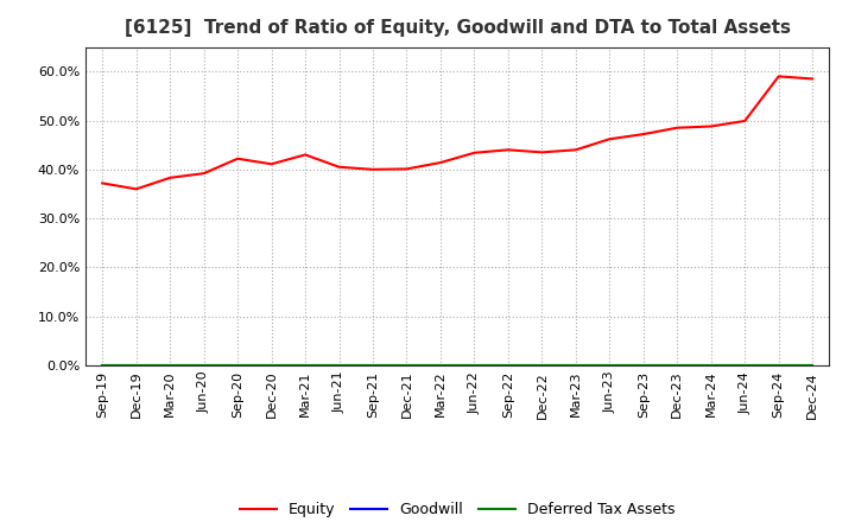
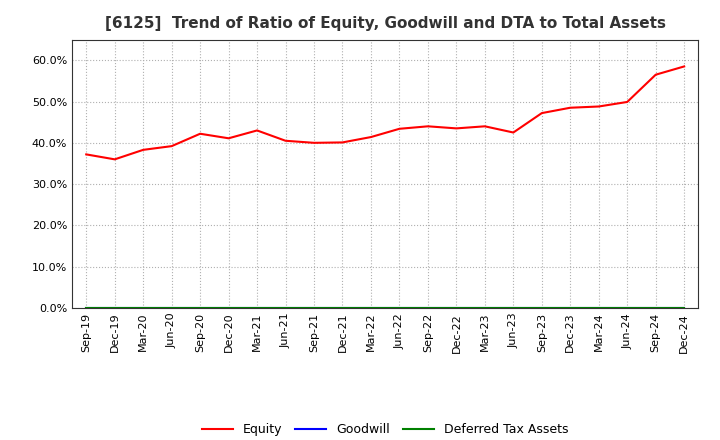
Equity/Jun-23: 46.2% -> 42.5%
Equity/Sep-24: 59.0% -> 56.5%
